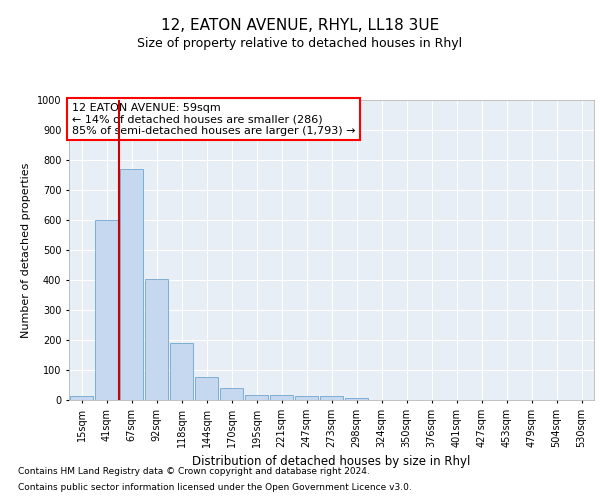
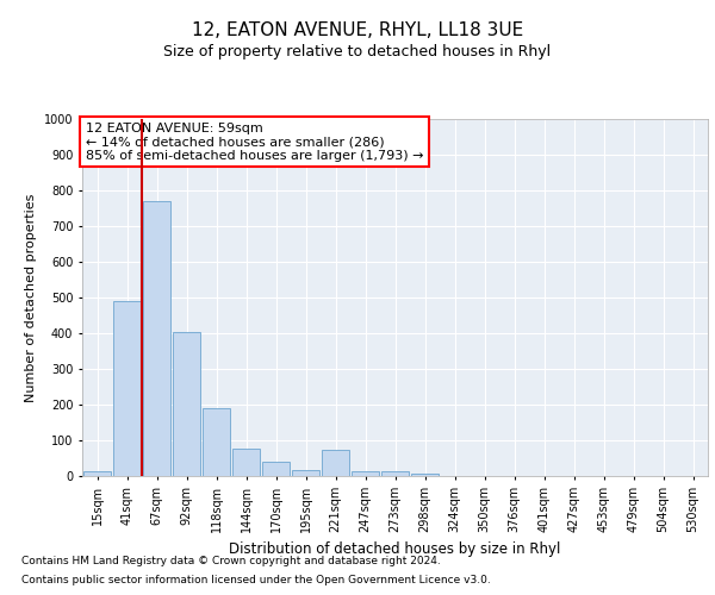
41sqm: 600 -> 490
221sqm: 18 -> 75
